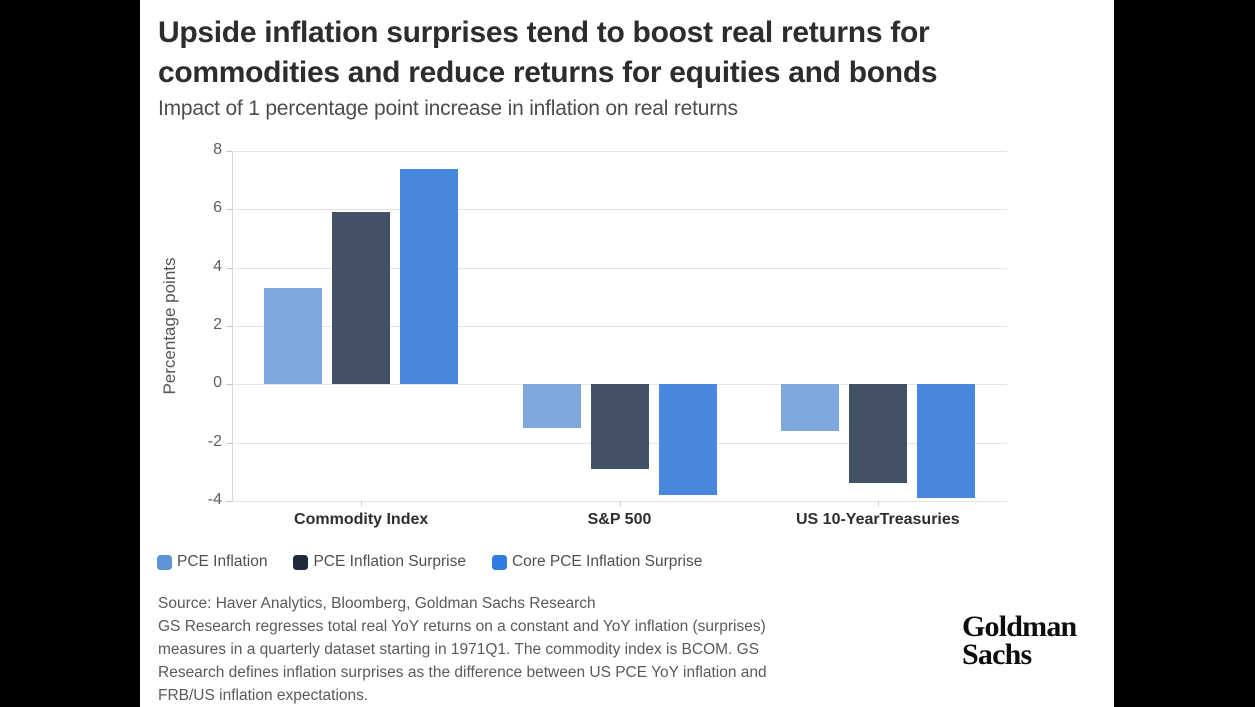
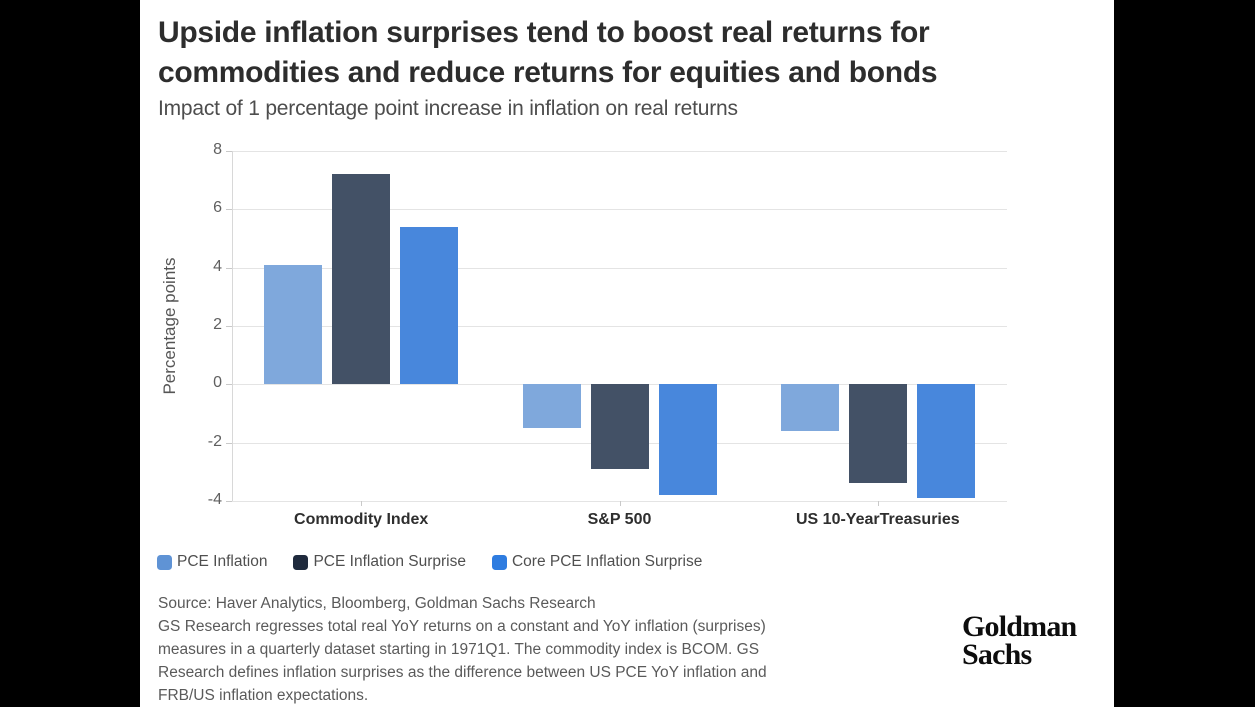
PCE Inflation/Commodity Index: 3.3 -> 4.1
PCE Inflation Surprise/Commodity Index: 5.9 -> 7.2
Core PCE Inflation Surprise/Commodity Index: 7.4 -> 5.4
